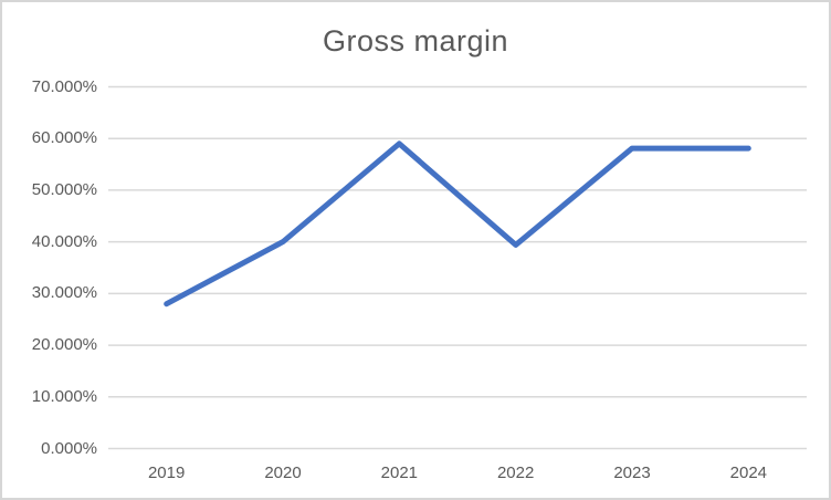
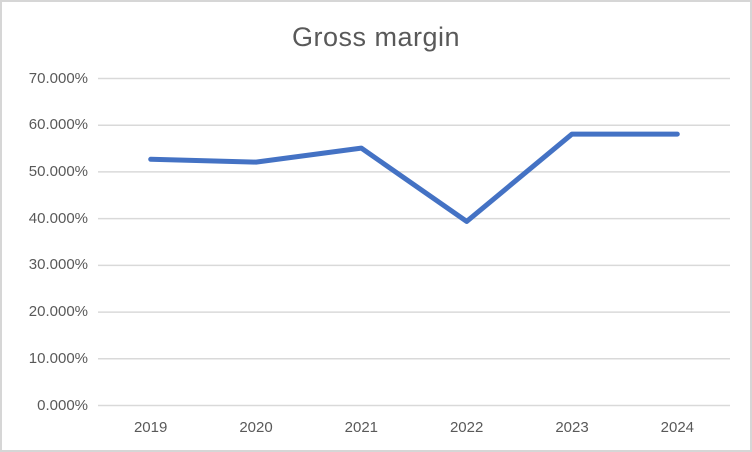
2019: 28% -> 53%
2020: 40% -> 52%
2021: 59% -> 55%
